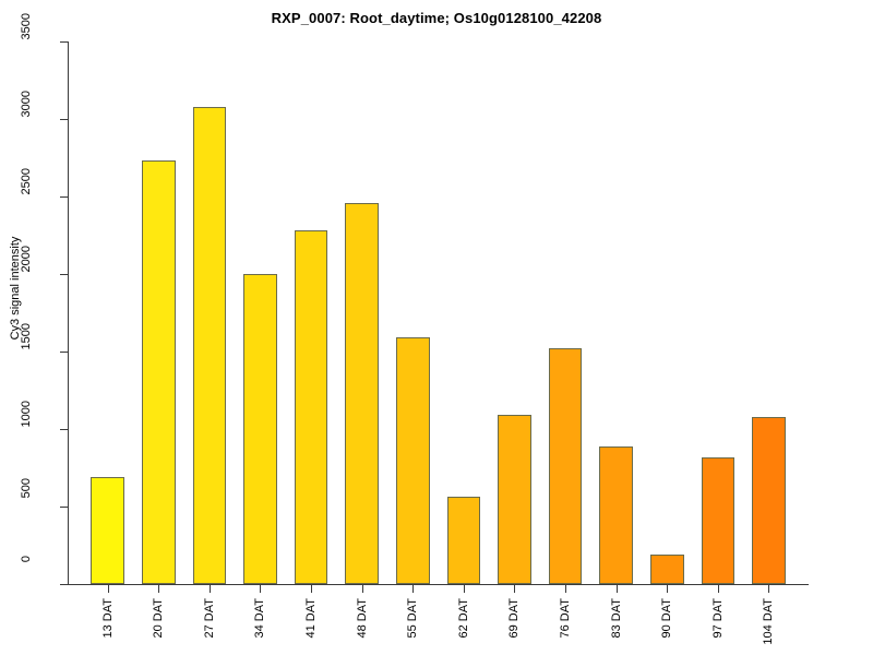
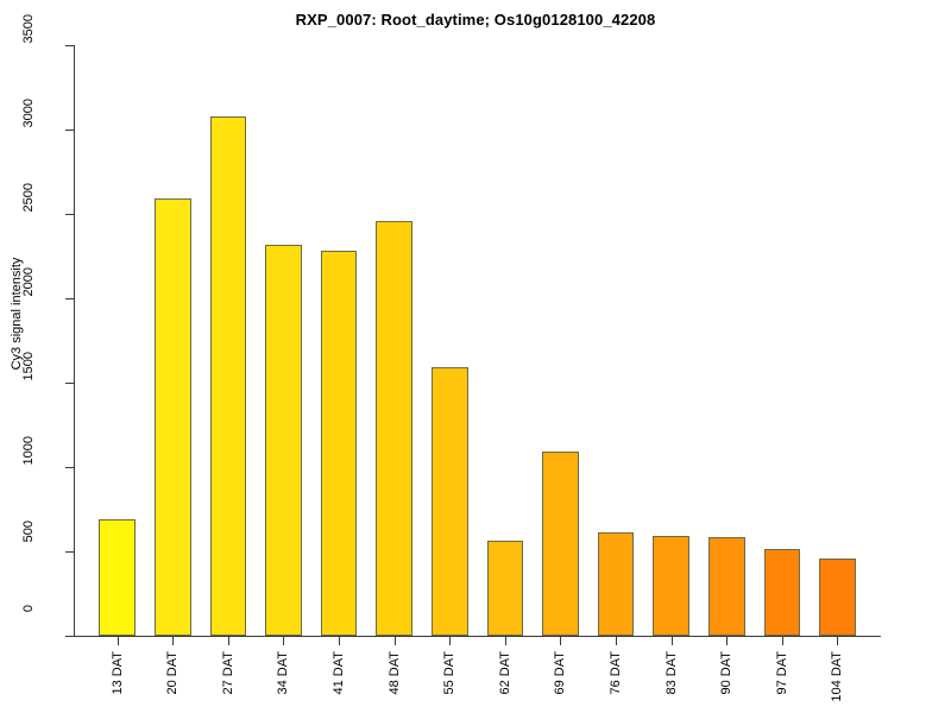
20 DAT: 2730 -> 2600
34 DAT: 2000 -> 2320
76 DAT: 1520 -> 610
83 DAT: 890 -> 600
90 DAT: 190 -> 580
97 DAT: 820 -> 520
104 DAT: 1080 -> 460
